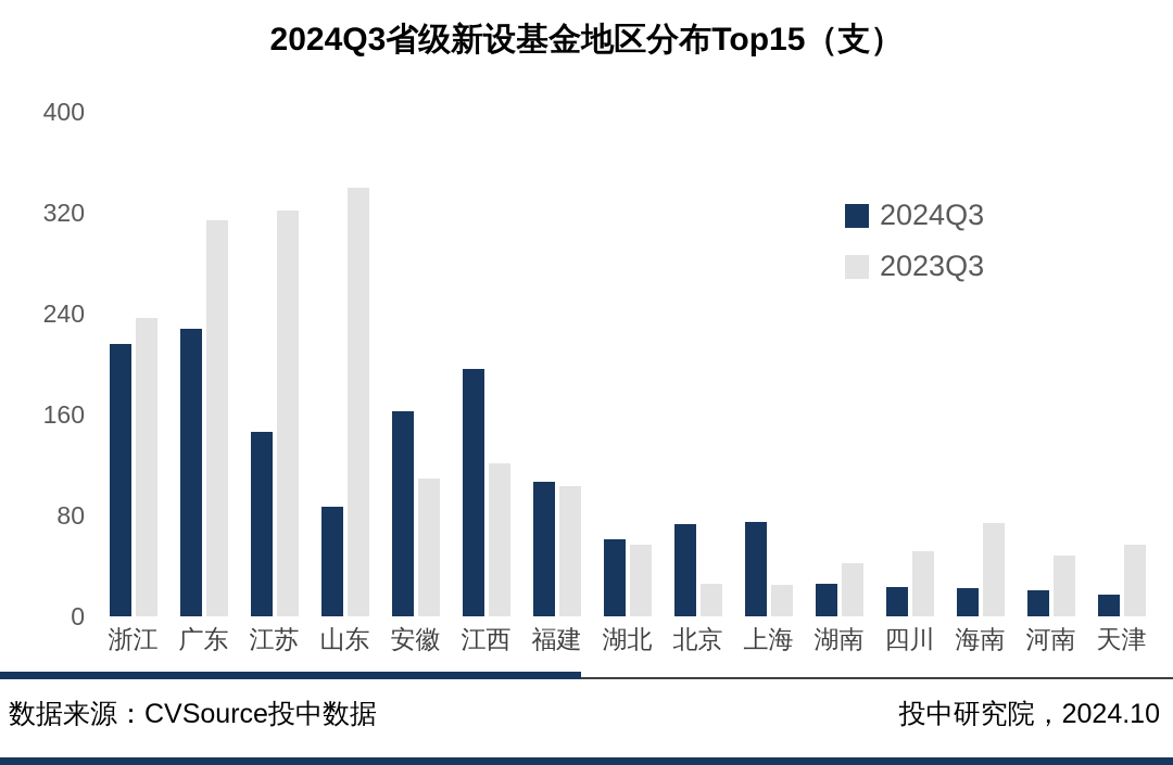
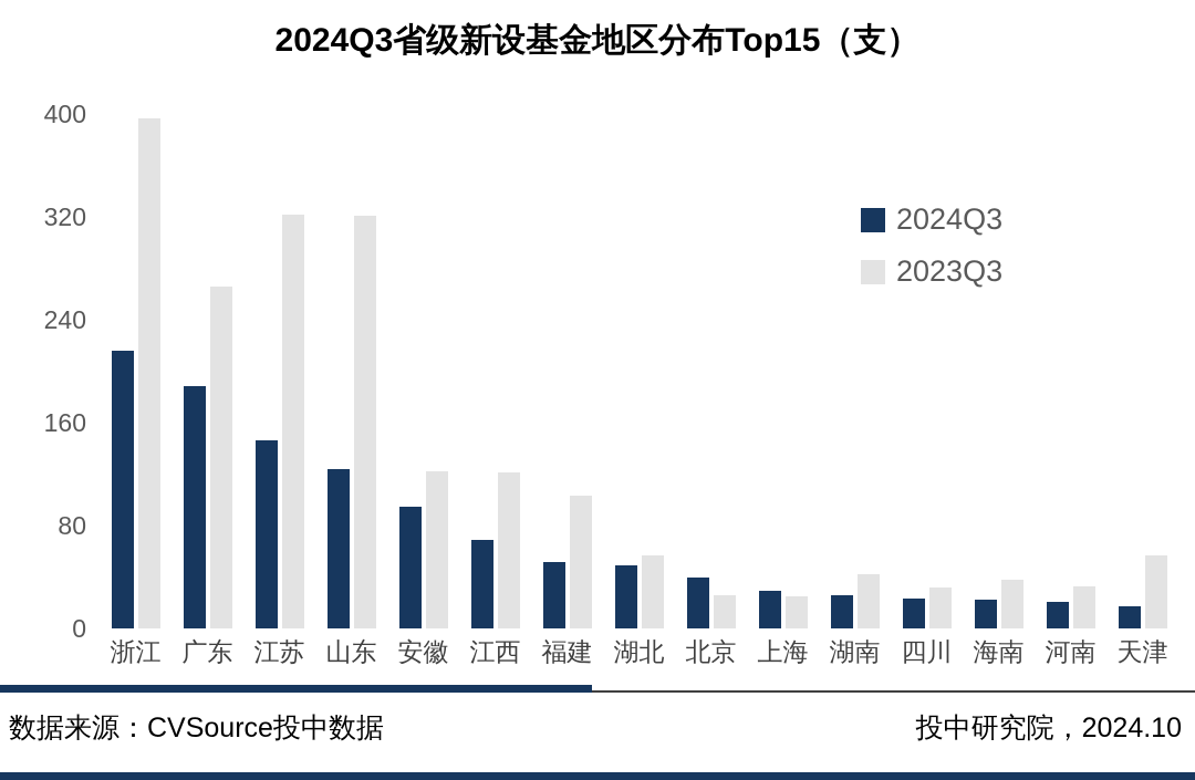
2023Q3/浙江: 237 -> 397
2024Q3/广东: 228 -> 188
2023Q3/广东: 314 -> 266
2024Q3/山东: 87 -> 124
2023Q3/山东: 340 -> 321
2024Q3/安徽: 163 -> 95
2023Q3/安徽: 109 -> 122
2024Q3/江西: 196 -> 69
2024Q3/福建: 107 -> 52
2024Q3/湖北: 61 -> 49
2024Q3/北京: 73 -> 40
2024Q3/上海: 75 -> 29
2023Q3/四川: 52 -> 32
2023Q3/海南: 74 -> 38
2023Q3/河南: 48 -> 33
